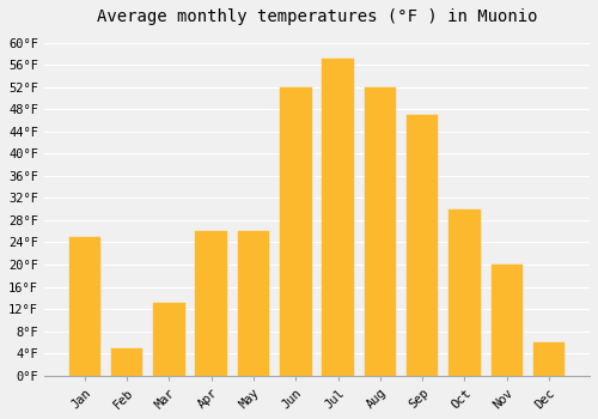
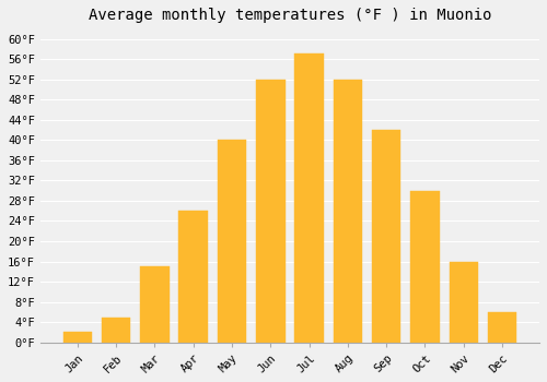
Jan: 25°F -> 2°F
Mar: 13°F -> 15°F
May: 26°F -> 40°F
Sep: 47°F -> 42°F
Nov: 20°F -> 16°F
